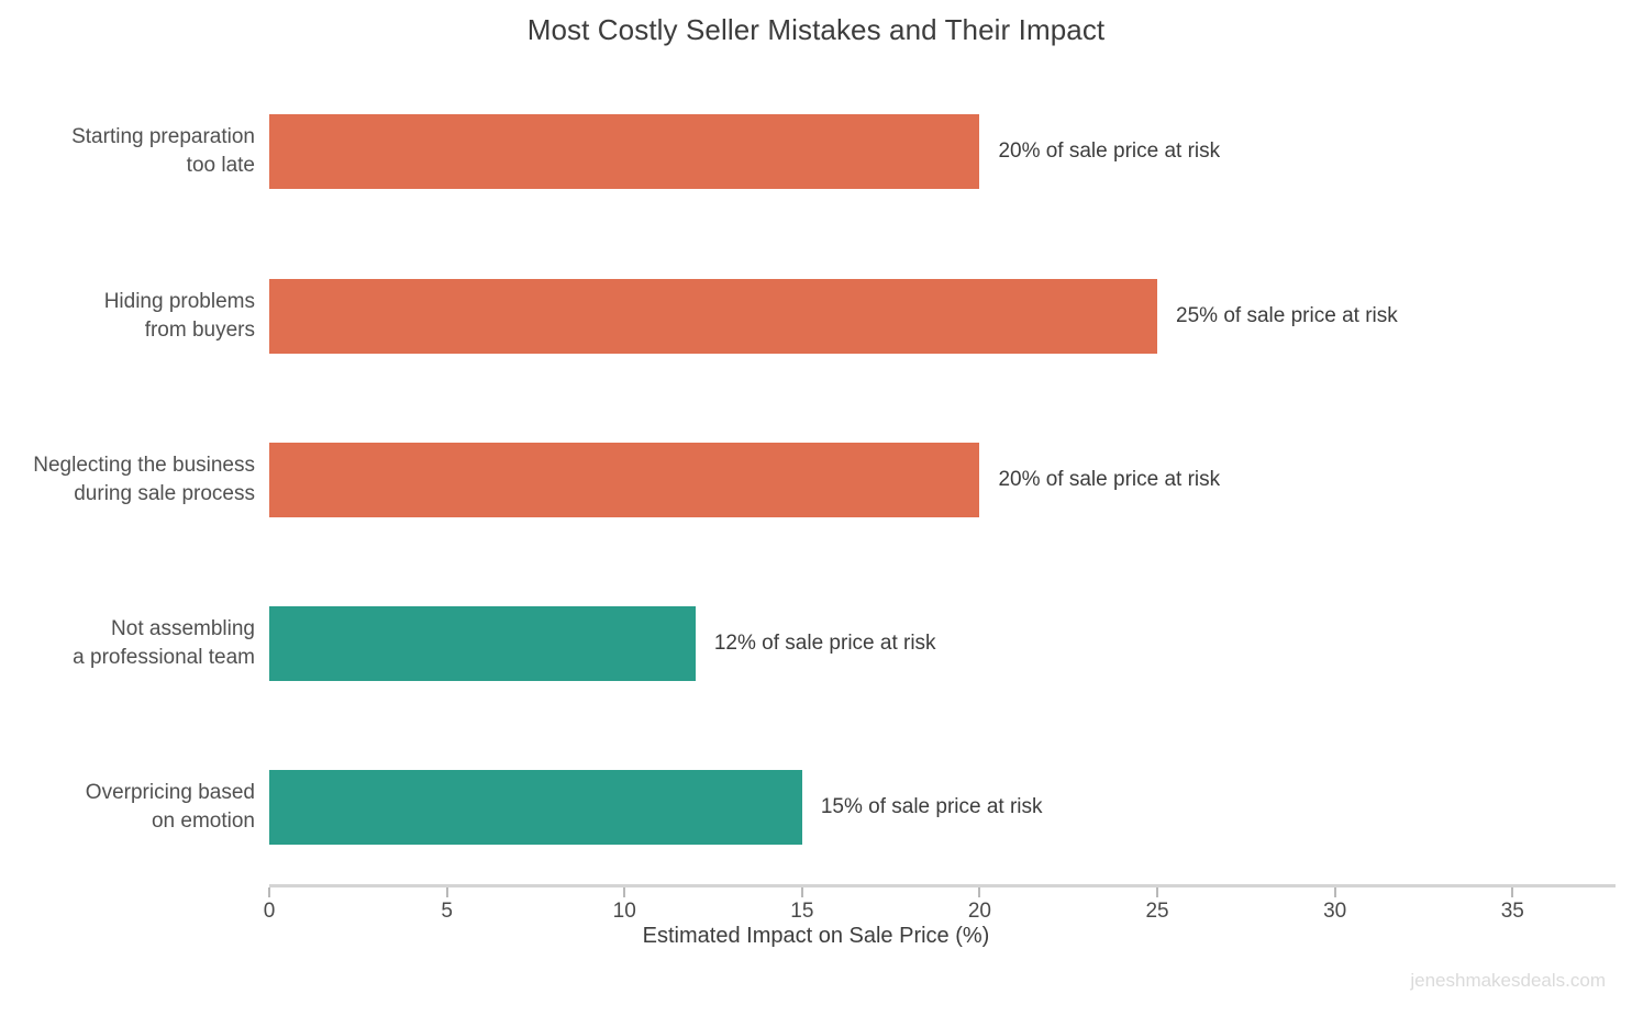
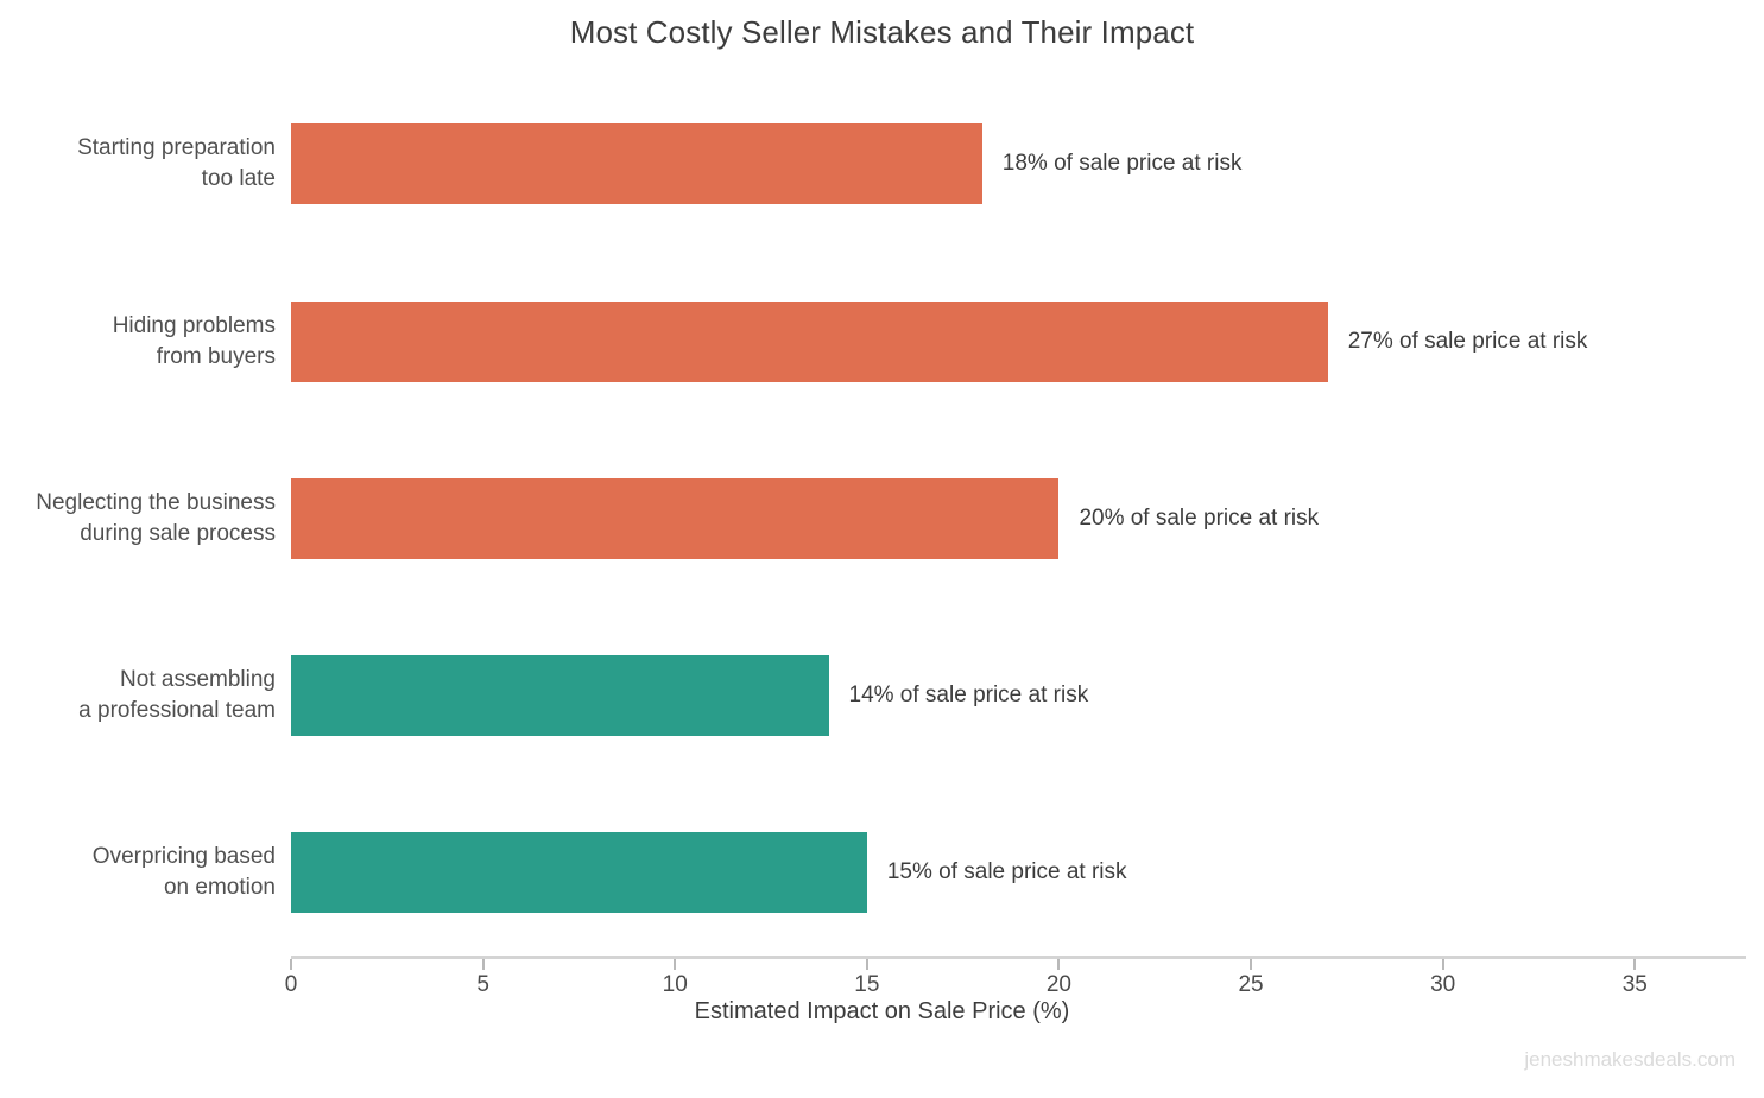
Starting preparation too late: 20% -> 18%
Hiding problems from buyers: 25% -> 27%
Not assembling a professional team: 12% -> 14%
